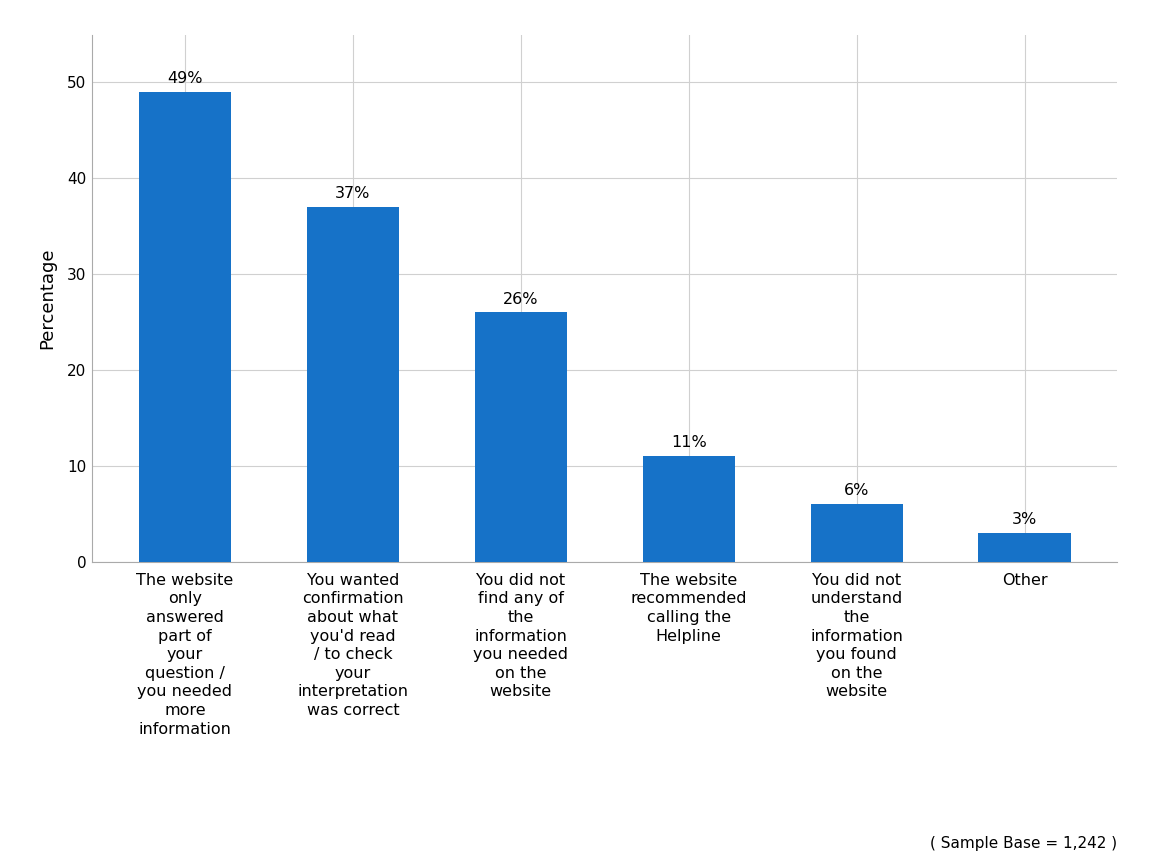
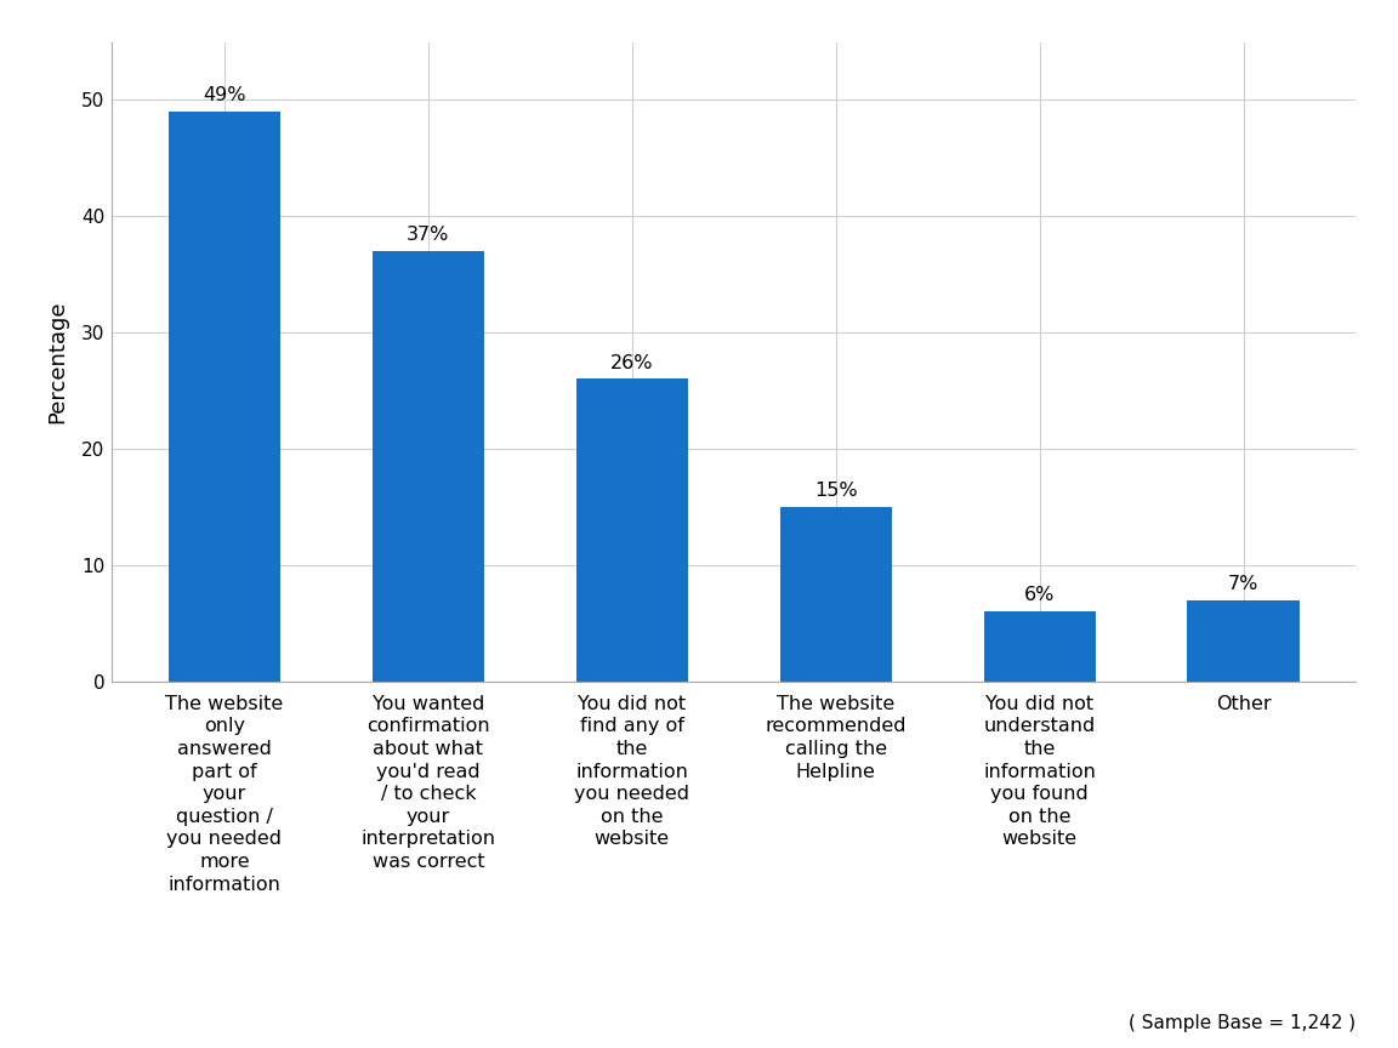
The website recommended calling the Helpline: 11% -> 15%
Other: 3% -> 7%
